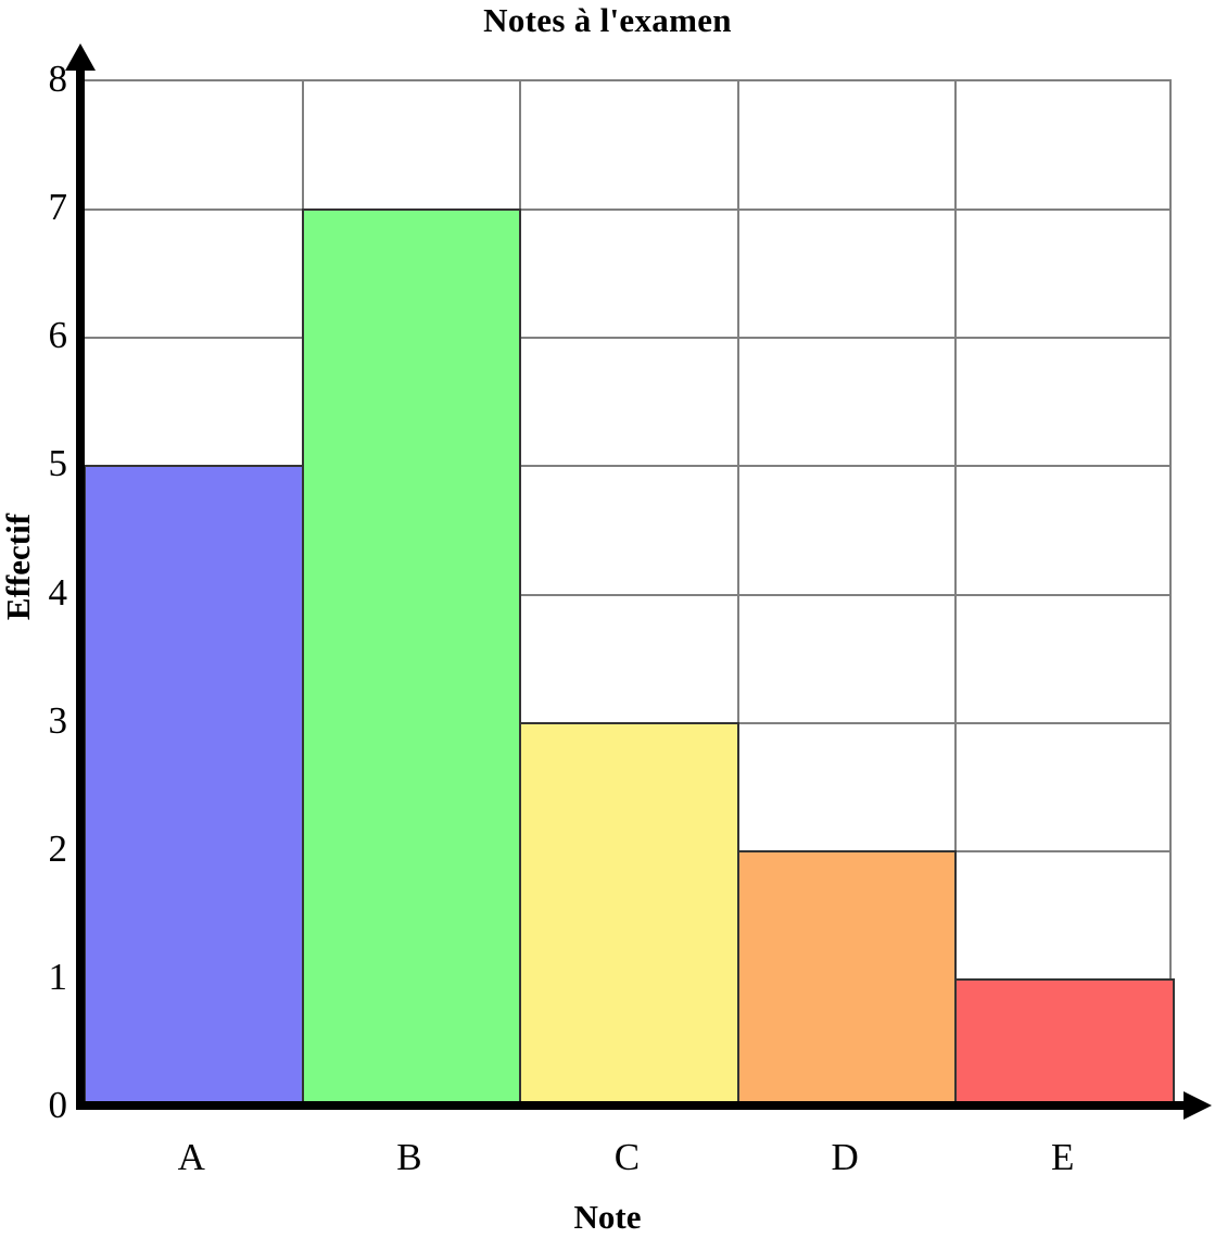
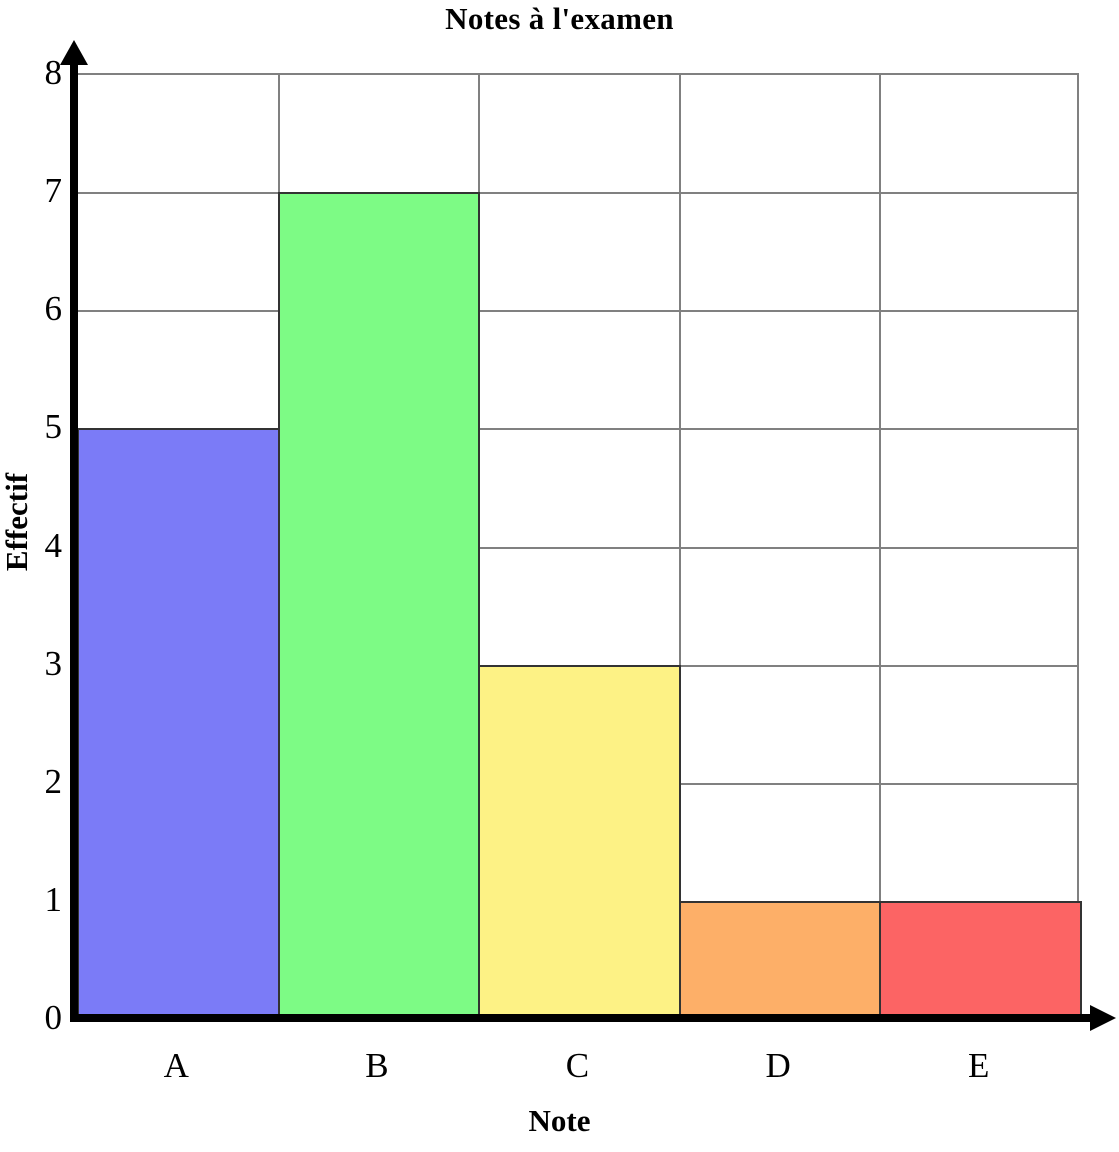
D: 2 -> 1
